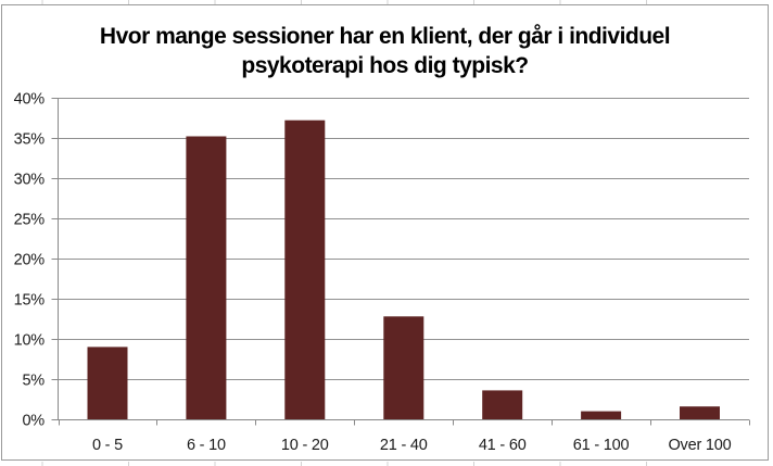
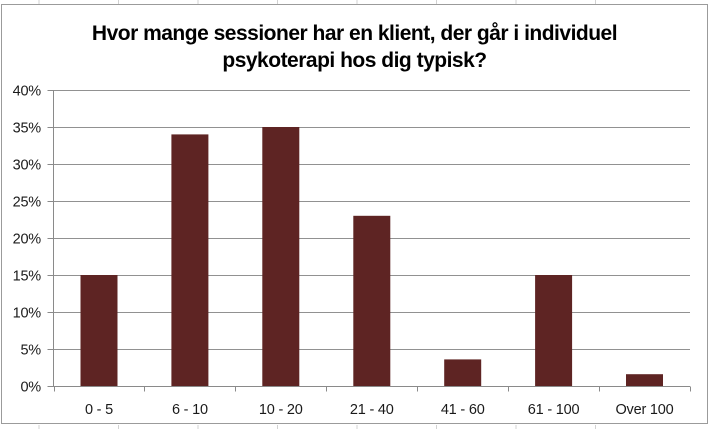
0 - 5: 9% -> 15%
6 - 10: 35% -> 34%
10 - 20: 37% -> 35%
21 - 40: 13% -> 23%
61 - 100: 1% -> 15%
